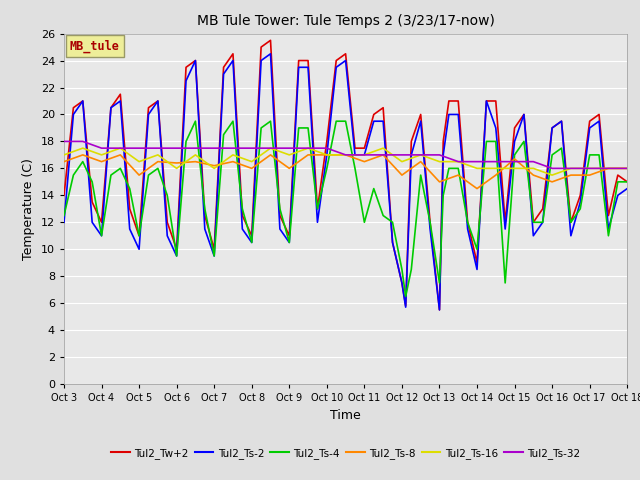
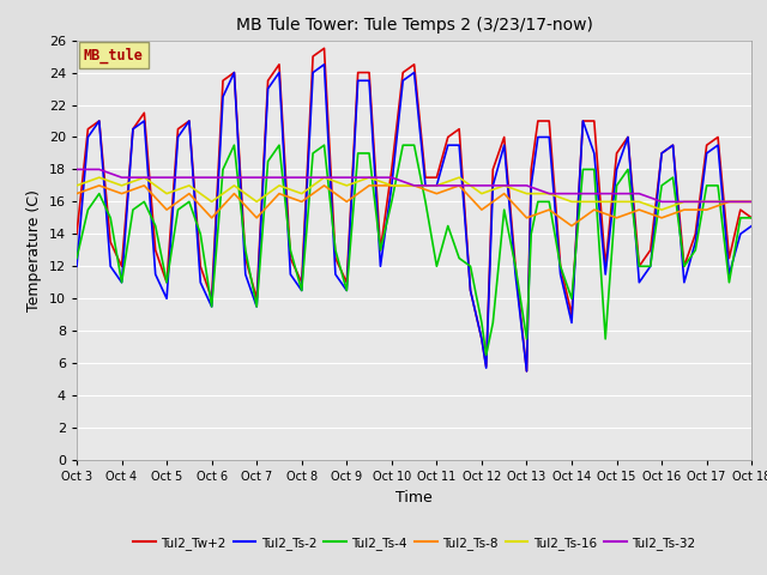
Tul2_Ts-8/Oct 6: 16.4 -> 15.0
Tul2_Ts-8/Oct 7: 16.2 -> 15.0
Tul2_Ts-8/Oct 15: 16.7 -> 15.0
